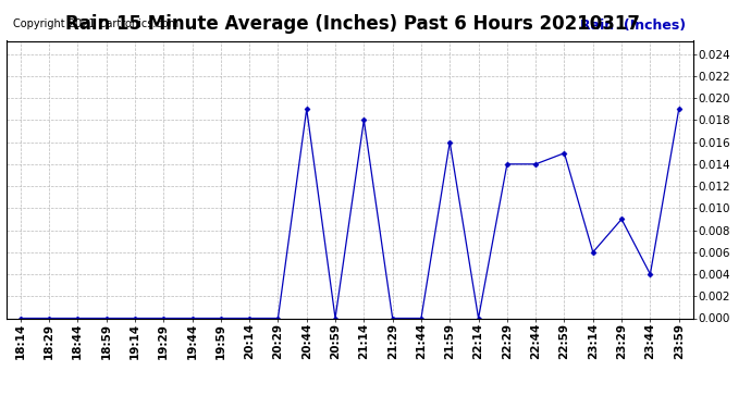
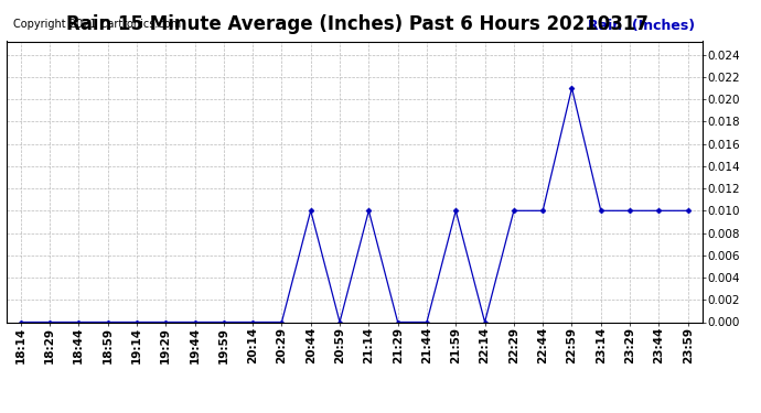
20:44: 0.019 -> 0.010
21:14: 0.018 -> 0.010
21:59: 0.016 -> 0.010
22:29: 0.014 -> 0.010
22:44: 0.014 -> 0.010
22:59: 0.015 -> 0.021
23:14: 0.006 -> 0.010
23:29: 0.009 -> 0.010
23:44: 0.004 -> 0.010
23:59: 0.019 -> 0.010
